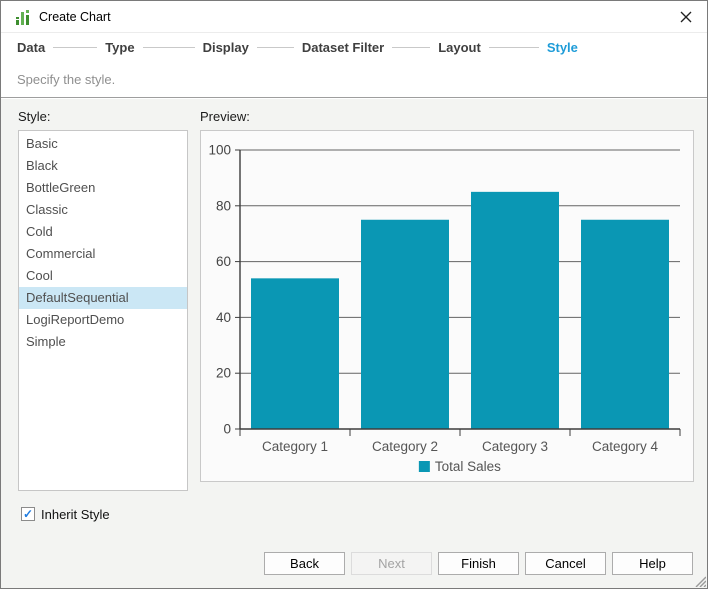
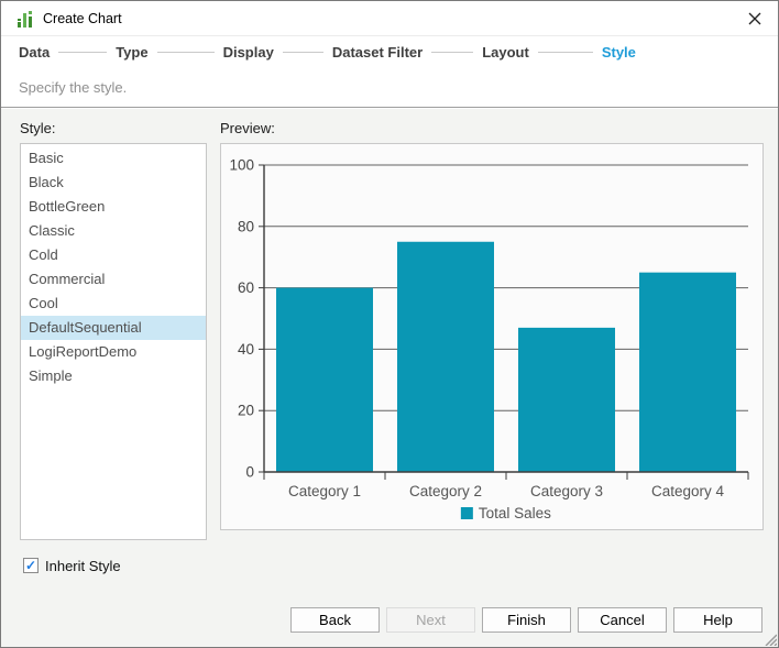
Category 1: 54 -> 60
Category 3: 85 -> 47
Category 4: 75 -> 65
